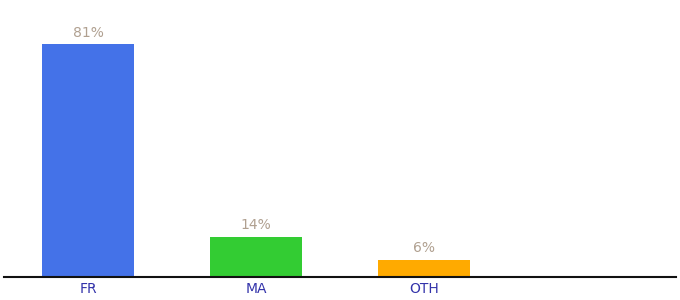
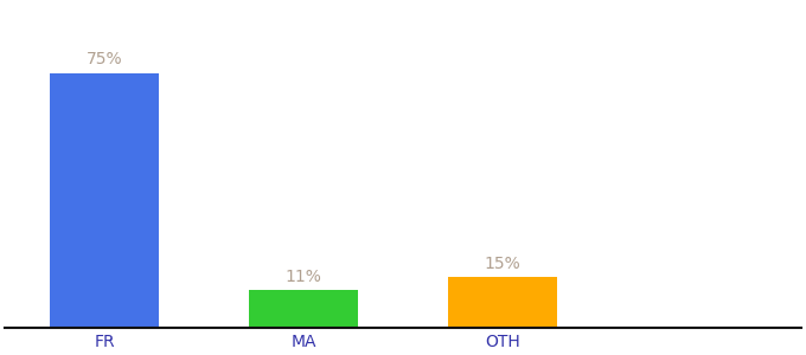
FR: 81% -> 75%
MA: 14% -> 11%
OTH: 6% -> 15%
